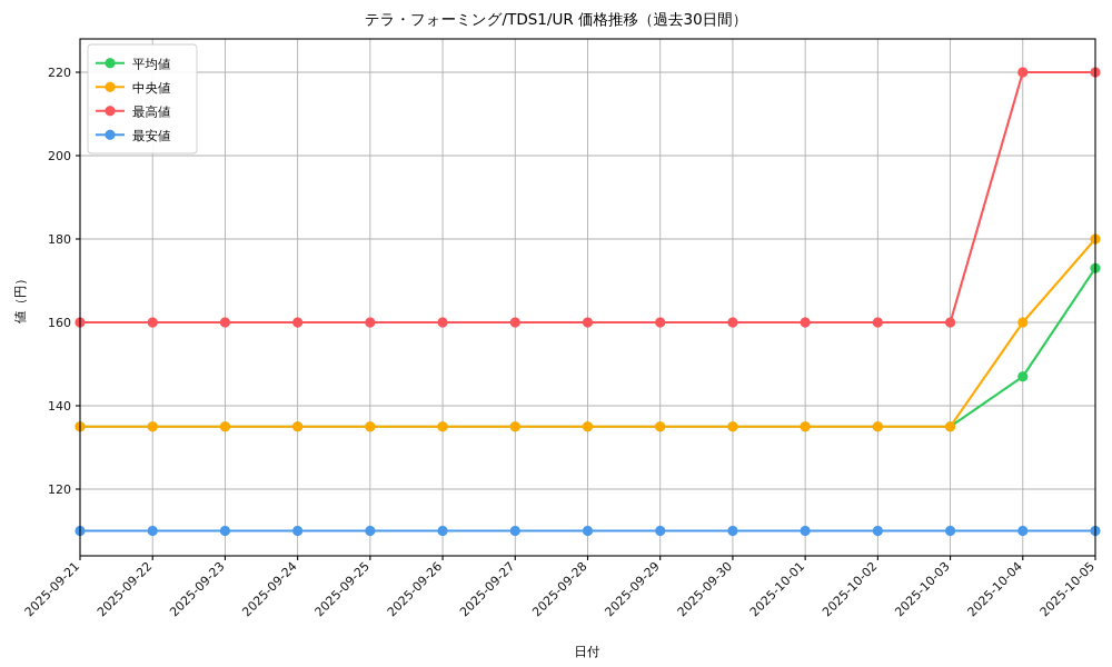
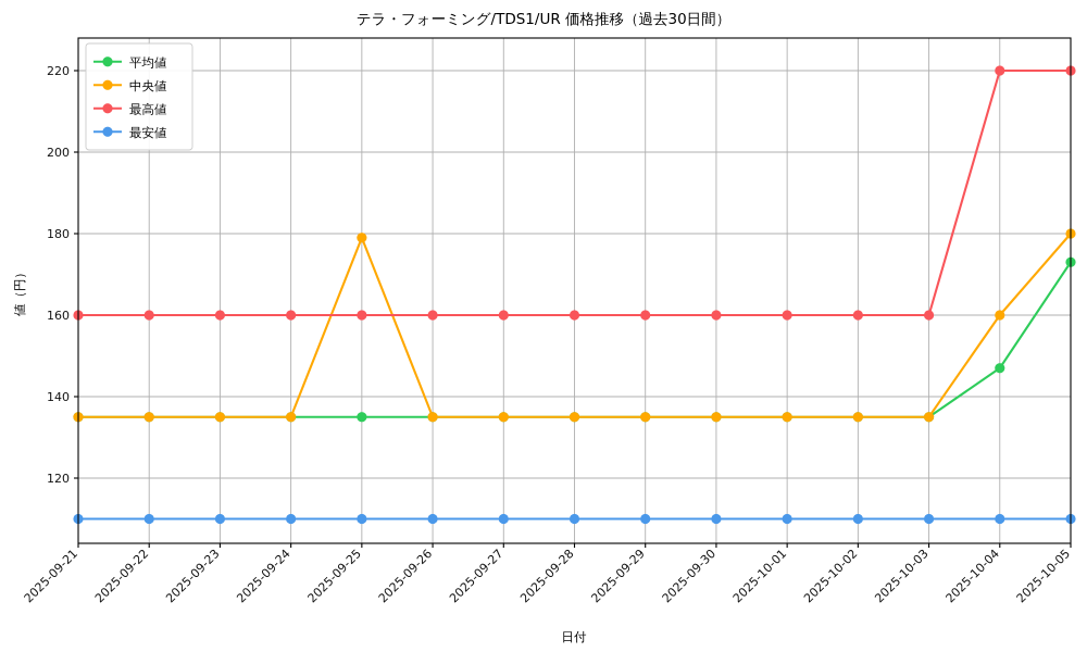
中央値/2025-09-25: 135 -> 179
